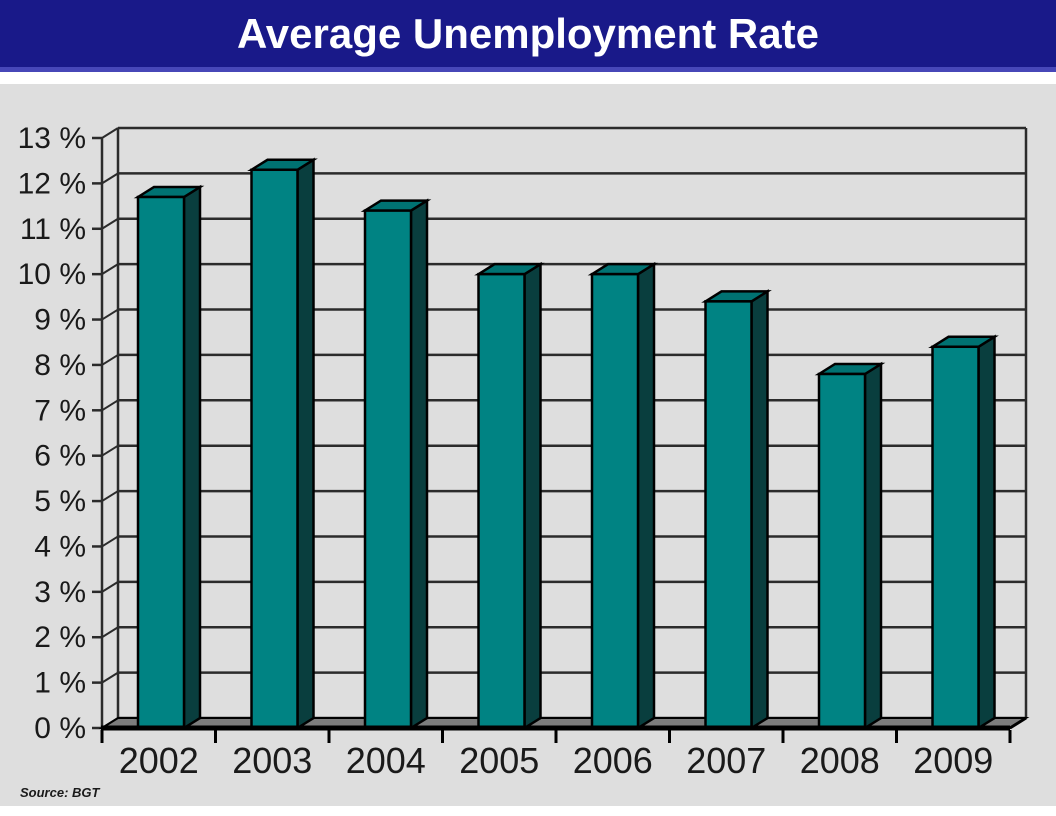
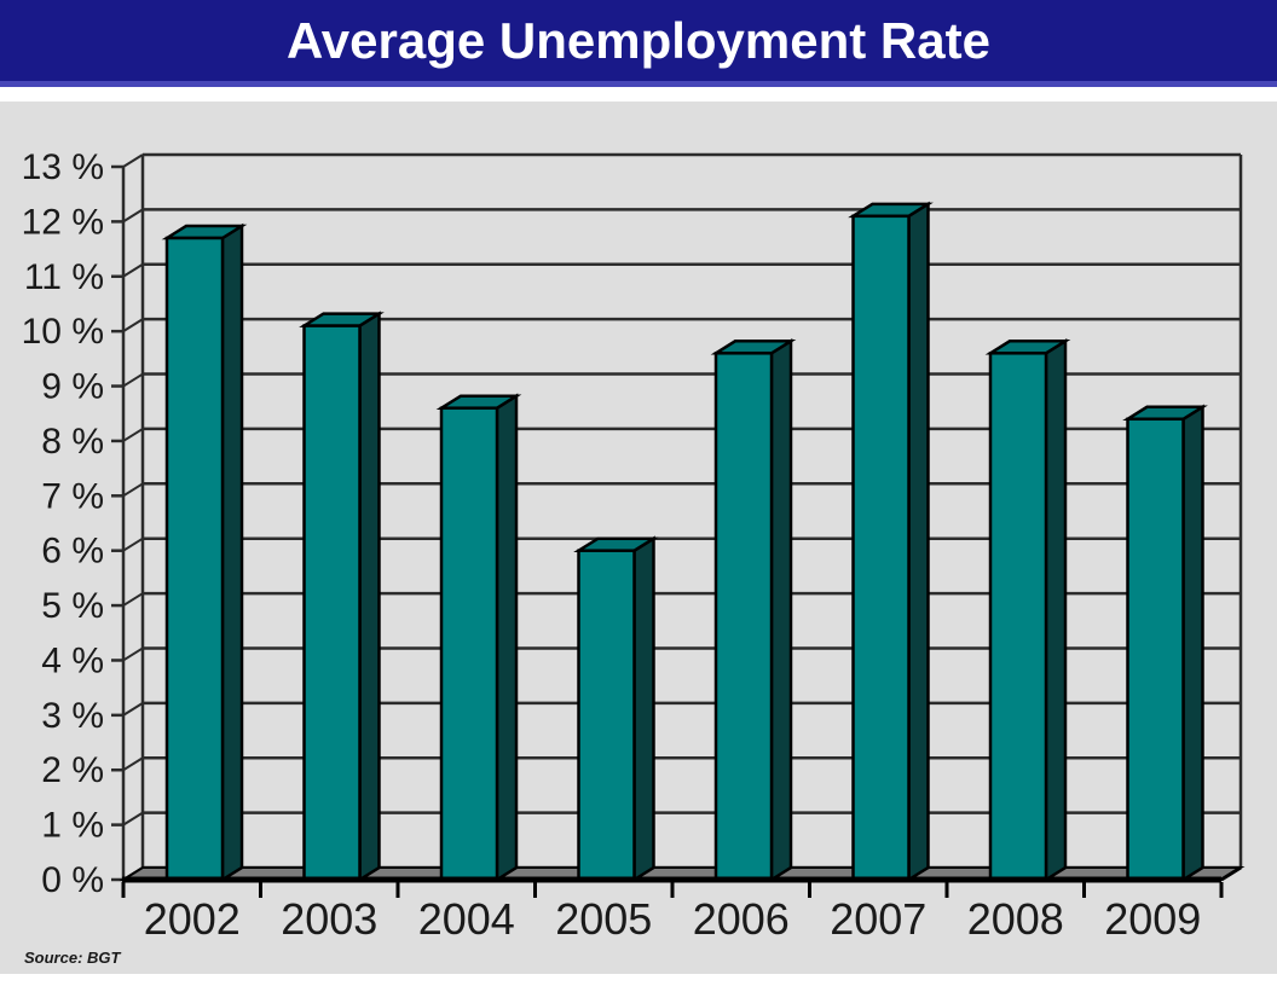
2003: 12.3% -> 10.1%
2004: 11.4% -> 8.6%
2005: 10.0% -> 6.0%
2006: 10.0% -> 9.6%
2007: 9.4% -> 12.1%
2008: 7.8% -> 9.6%
